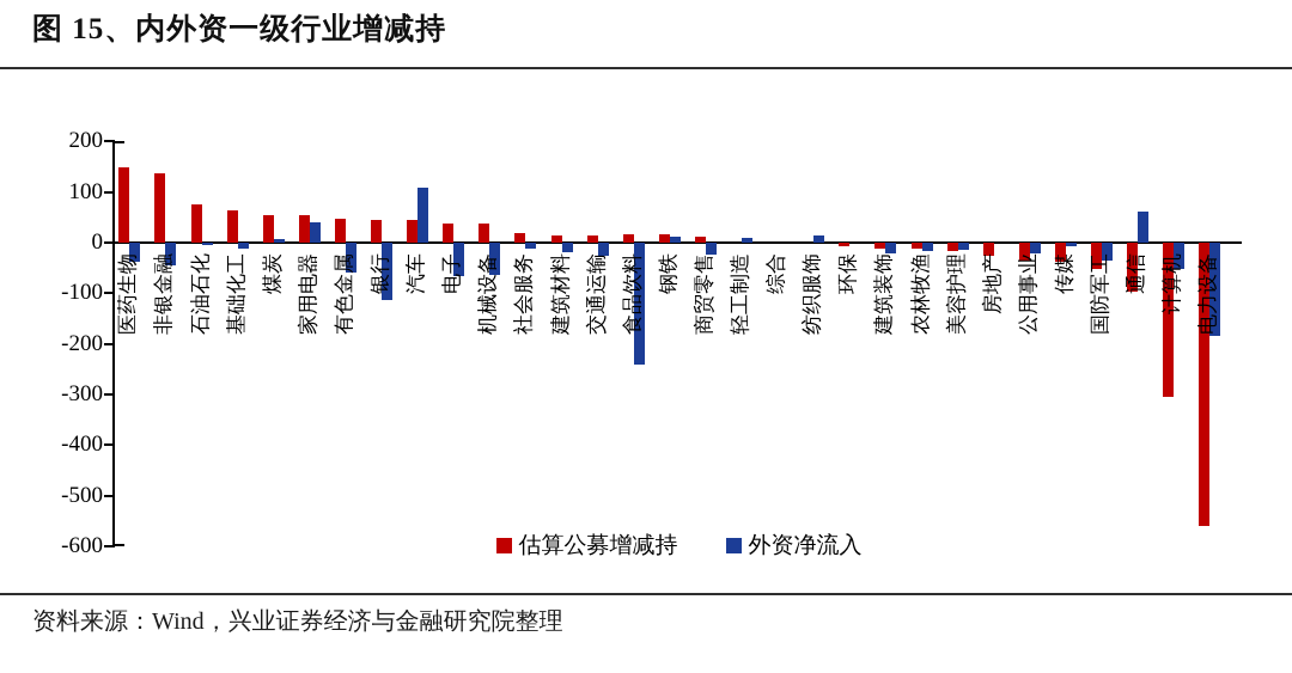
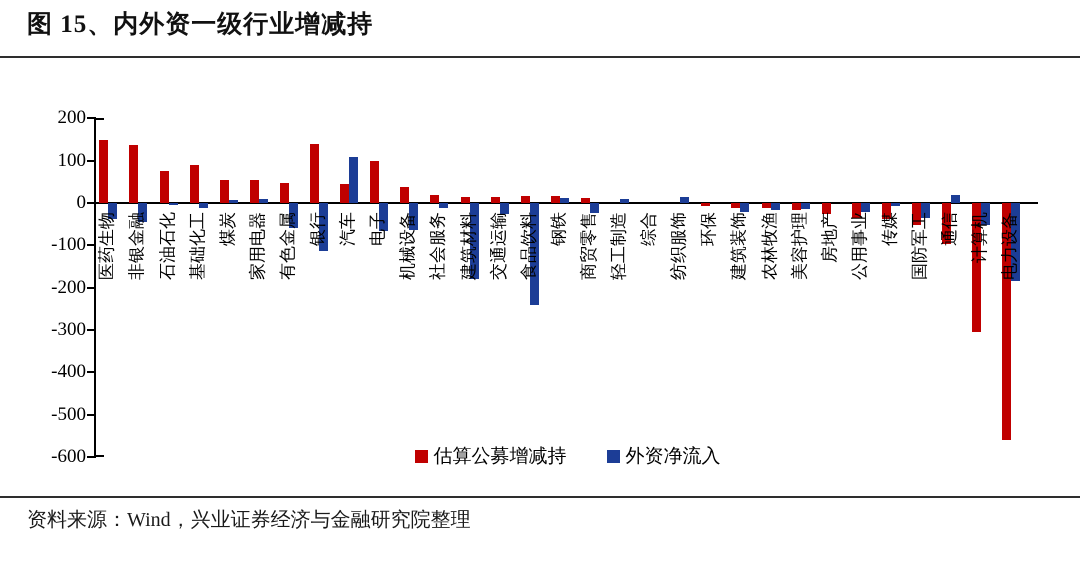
估算公募增减持/基础化工: 60 -> 90
外资净流入/家用电器: 40 -> 10
估算公募增减持/银行: 40 -> 140
估算公募增减持/电子: 40 -> 100
外资净流入/建筑材料: -20 -> -180
外资净流入/通信: 60 -> 20
